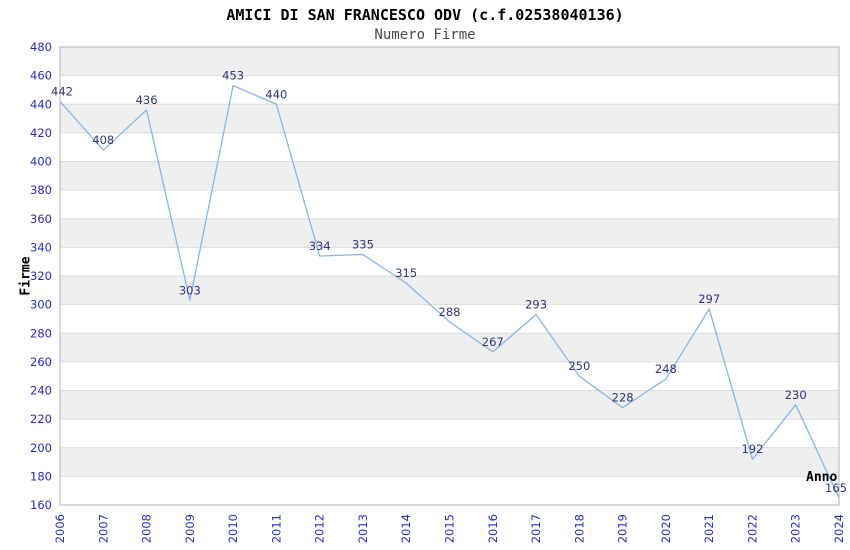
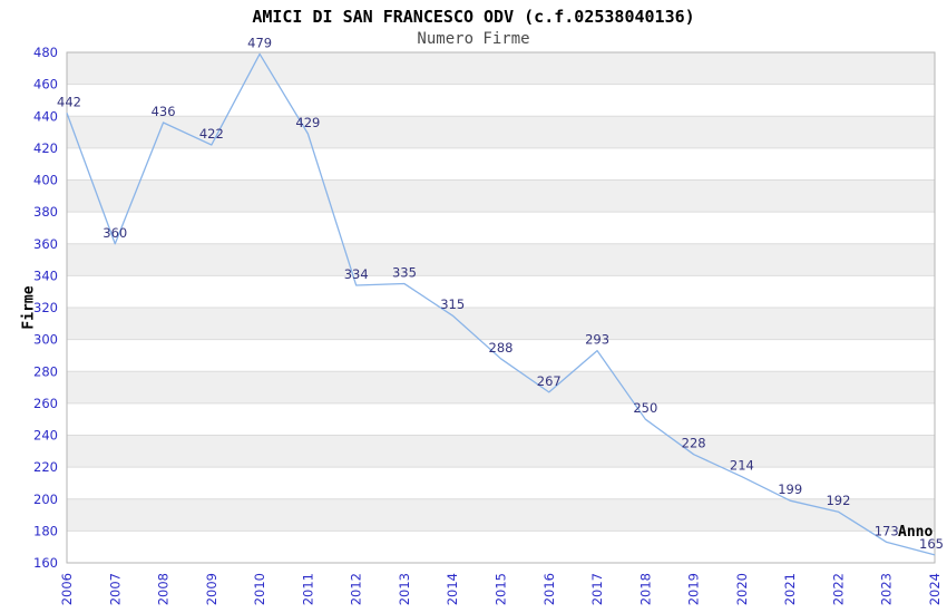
2007: 408 -> 360
2009: 303 -> 422
2010: 453 -> 479
2011: 440 -> 429
2020: 248 -> 214
2021: 297 -> 199
2023: 230 -> 173
